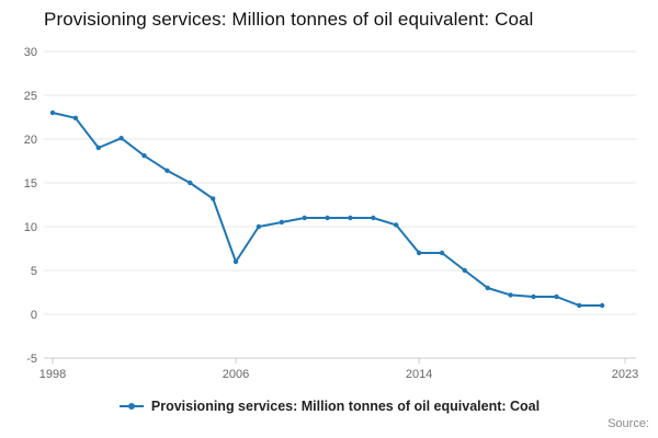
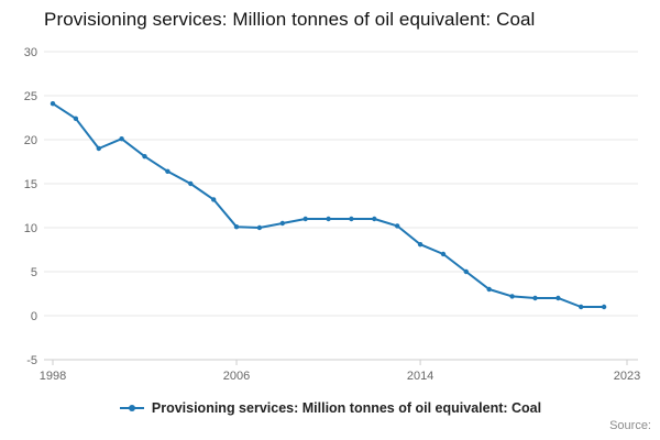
1998: 23 -> 24
2006: 6 -> 10
2014: 7 -> 8
